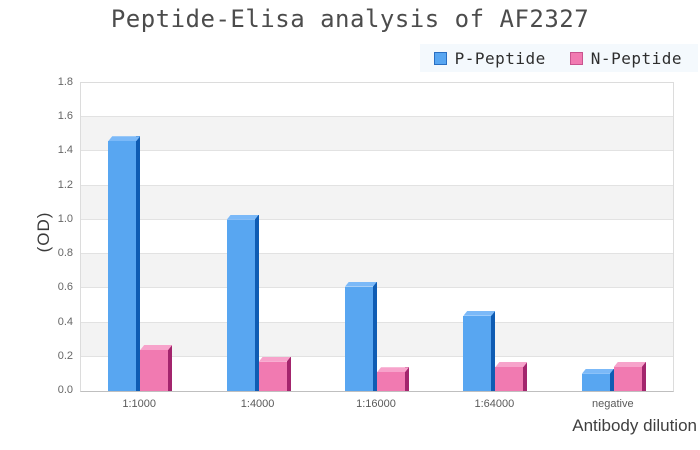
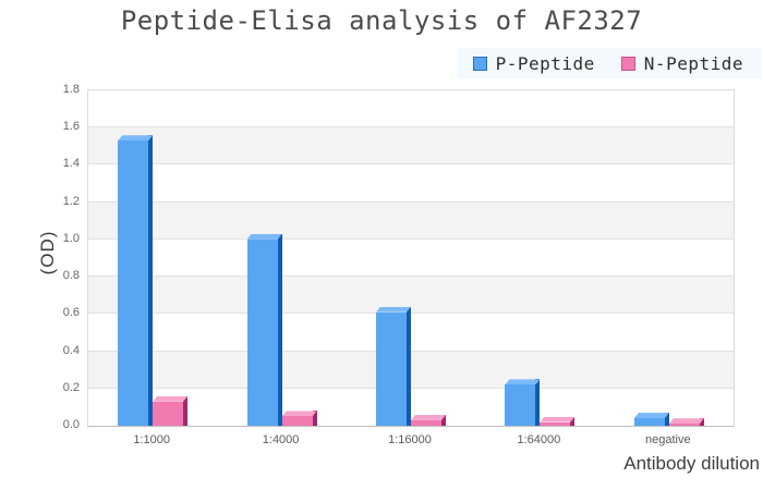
P-Peptide/1:1000: 1.46 -> 1.53
N-Peptide/1:1000: 0.24 -> 0.13
N-Peptide/1:4000: 0.17 -> 0.05
N-Peptide/1:16000: 0.11 -> 0.03
P-Peptide/1:64000: 0.44 -> 0.22
N-Peptide/1:64000: 0.14 -> 0.02
P-Peptide/negative: 0.10 -> 0.04
N-Peptide/negative: 0.14 -> 0.01
